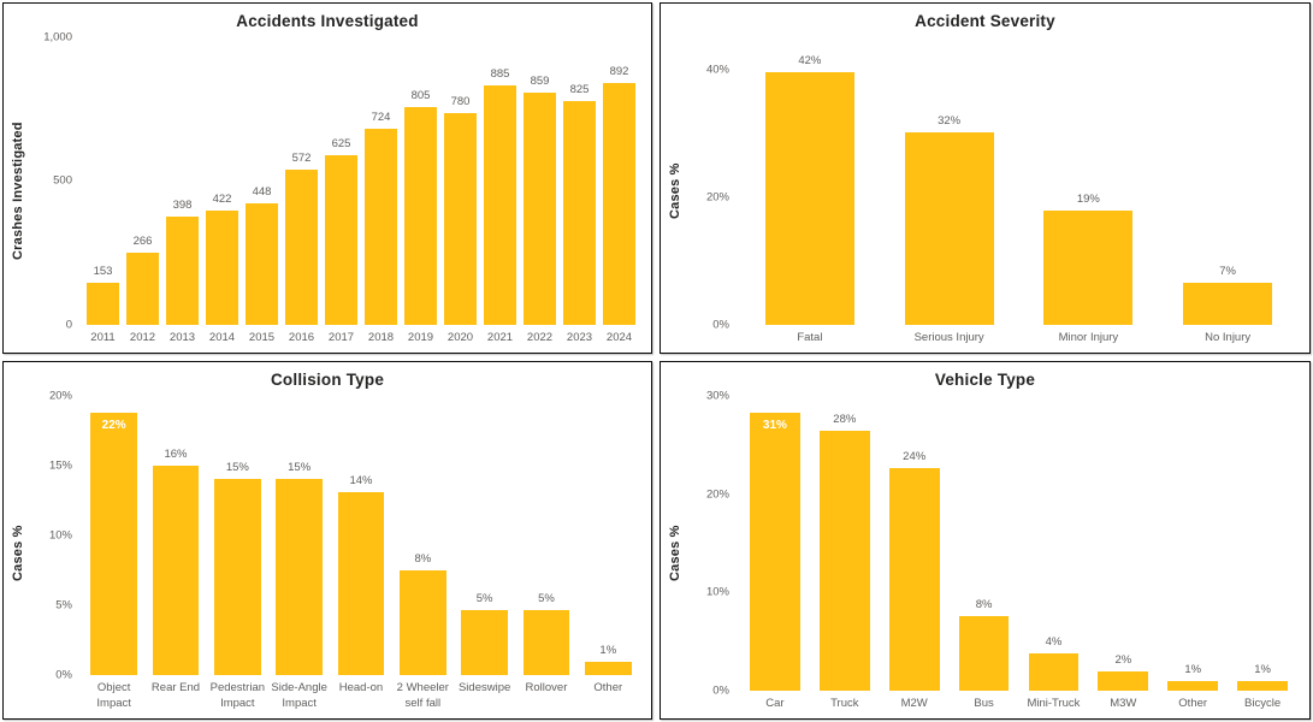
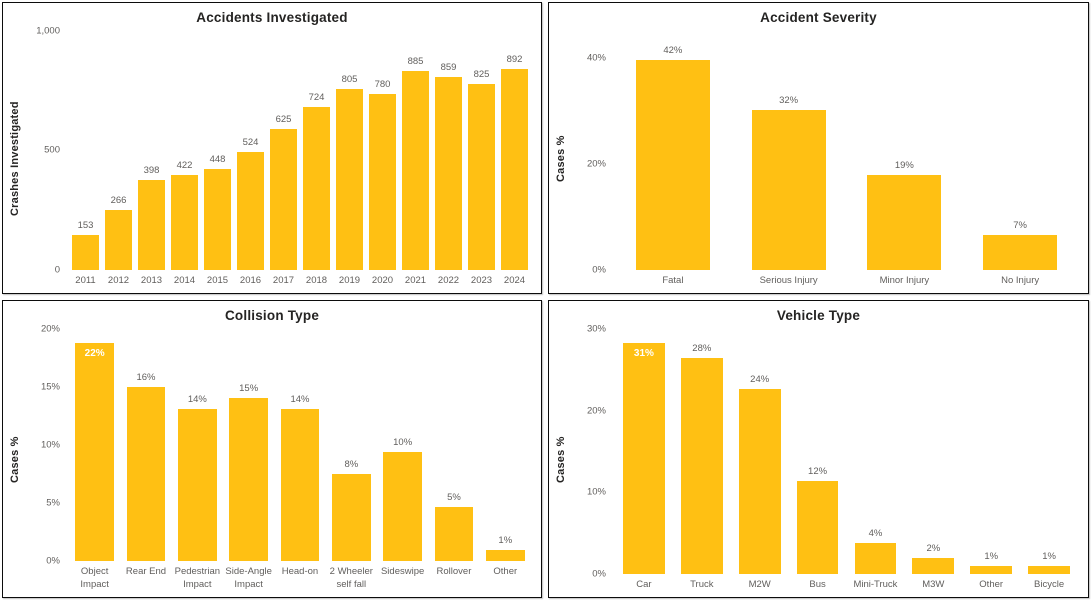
Accidents Investigated/2016: 572 -> 524
Collision Type/Pedestrian Impact: 15% -> 14%
Collision Type/Sideswipe: 5% -> 10%
Vehicle Type/Bus: 8% -> 12%
